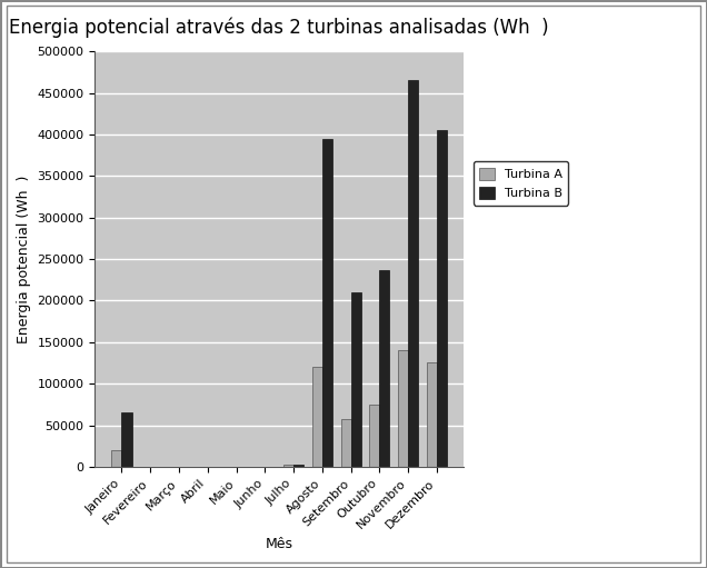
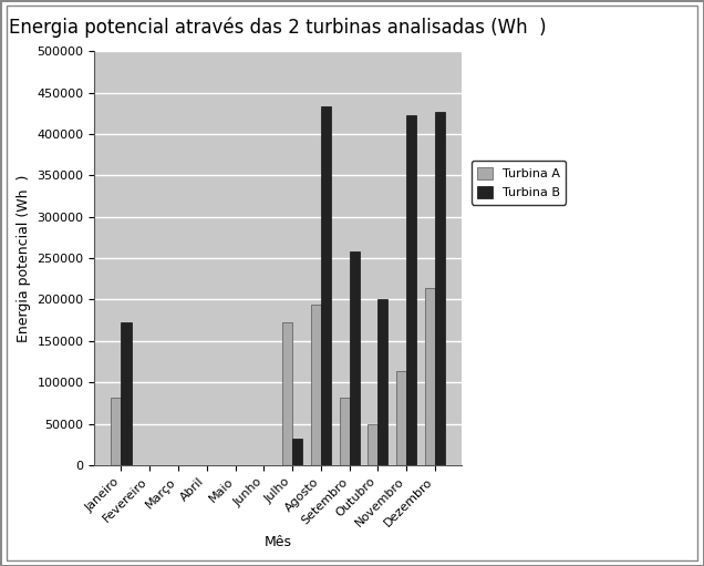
Turbina A/Janeiro: 20000 -> 82000
Turbina B/Janeiro: 65000 -> 172000
Turbina A/Julho: 3000 -> 172000
Turbina B/Julho: 3000 -> 32000
Turbina A/Agosto: 120000 -> 194000
Turbina B/Agosto: 395000 -> 434000
Turbina A/Setembro: 58000 -> 82000
Turbina B/Setembro: 210000 -> 258000
Turbina A/Outubro: 75000 -> 50000
Turbina B/Outubro: 237000 -> 200000
Turbina A/Novembro: 140000 -> 114000
Turbina B/Novembro: 465000 -> 422000
Turbina A/Dezembro: 125000 -> 214000
Turbina B/Dezembro: 405000 -> 426000
